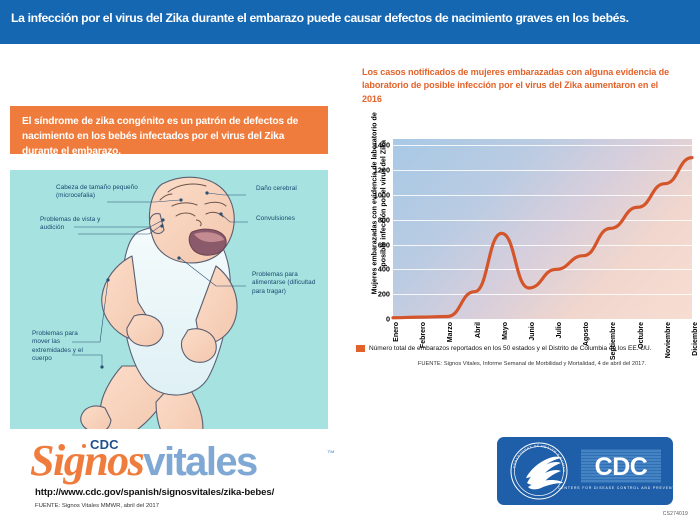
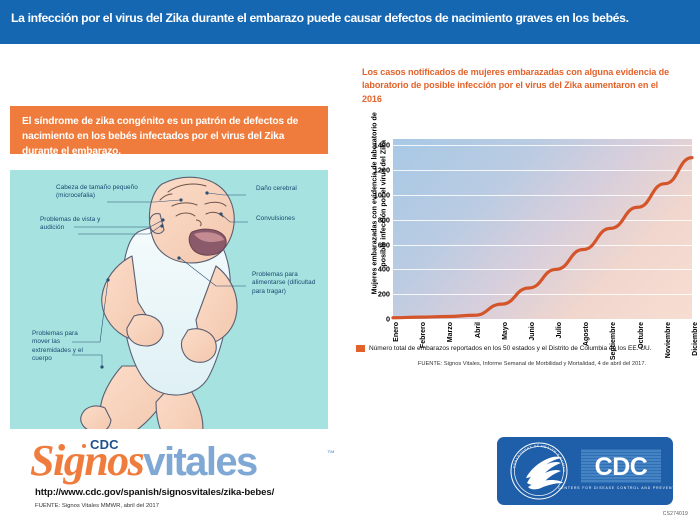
Abril: 220 -> 30
Mayo: 690 -> 120
Agosto: 510 -> 560
